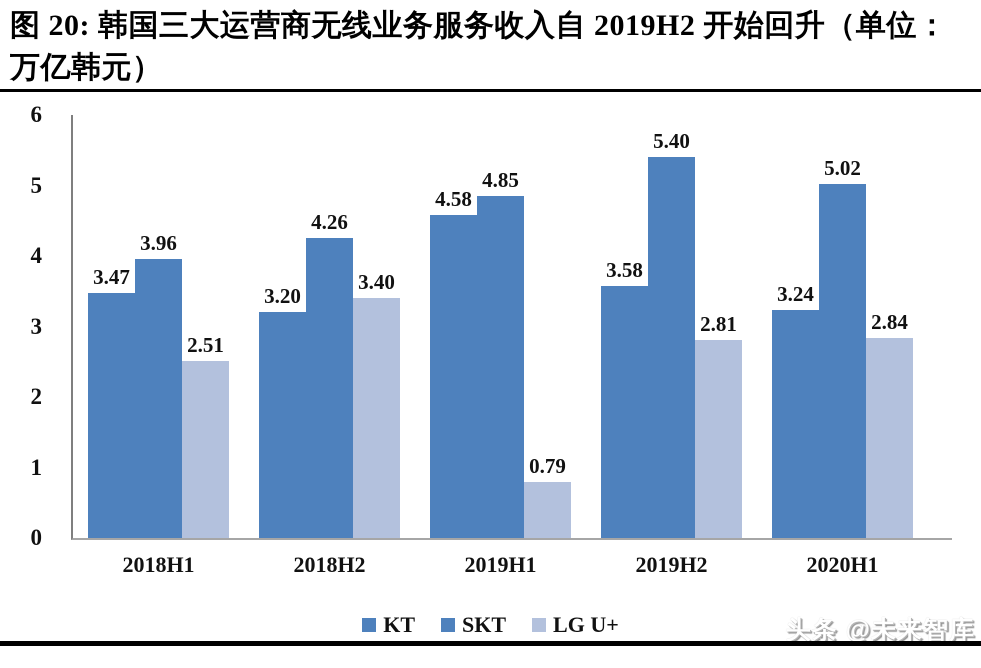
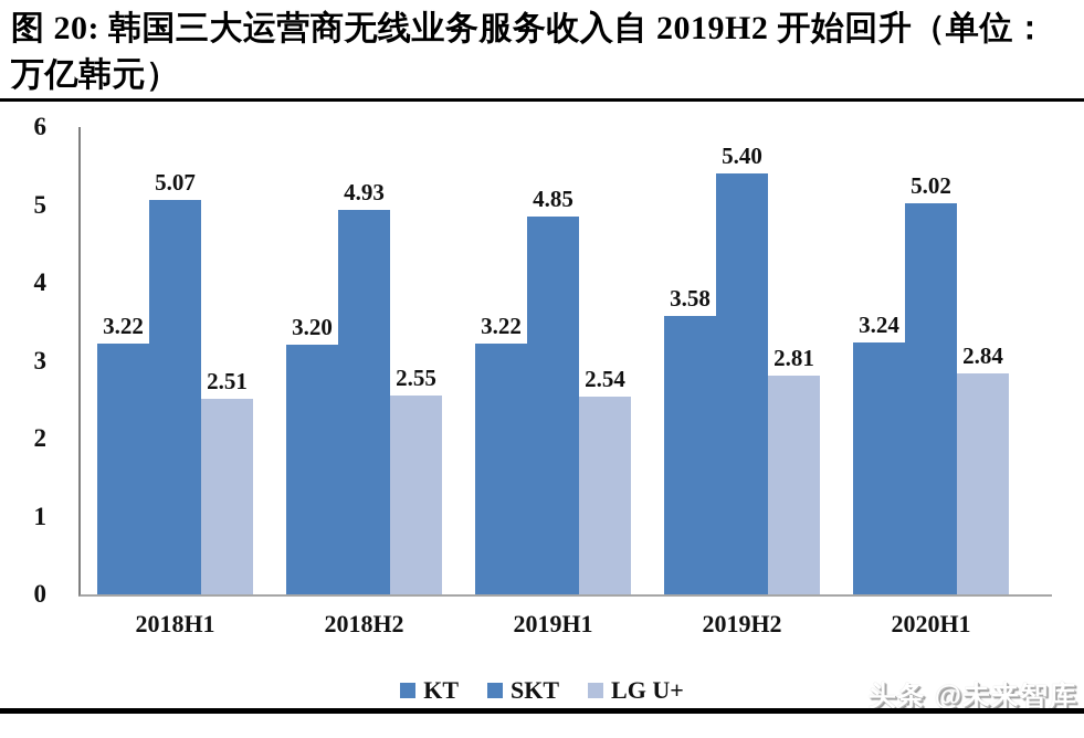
KT/2018H1: 3.47 -> 3.22
SKT/2018H1: 3.96 -> 5.07
SKT/2018H2: 4.26 -> 4.93
LG U+/2018H2: 3.40 -> 2.55
KT/2019H1: 4.58 -> 3.22
LG U+/2019H1: 0.79 -> 2.54
